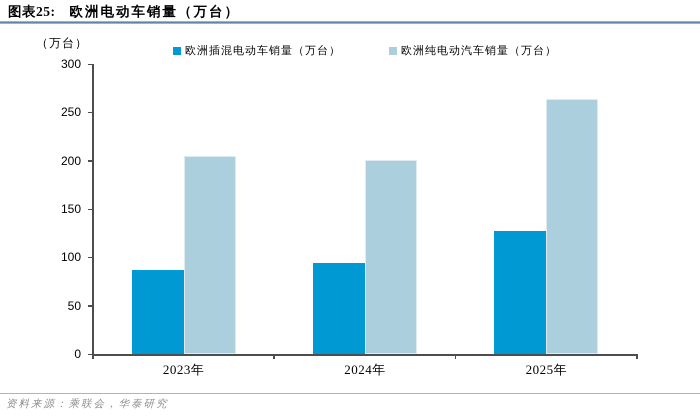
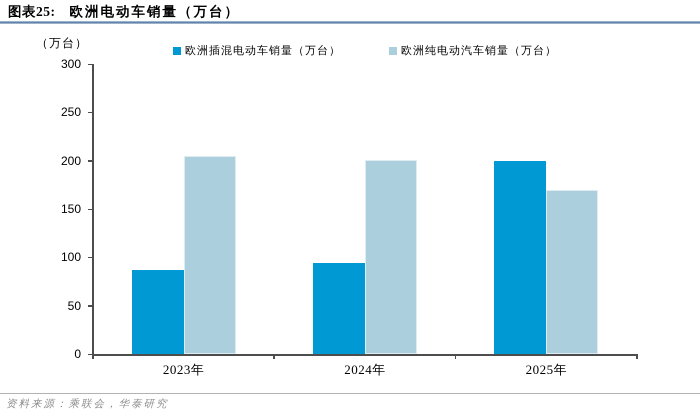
欧洲插混电动车销量（万台）/2025年: 130 -> 200
欧洲纯电动汽车销量（万台）/2025年: 260 -> 170
